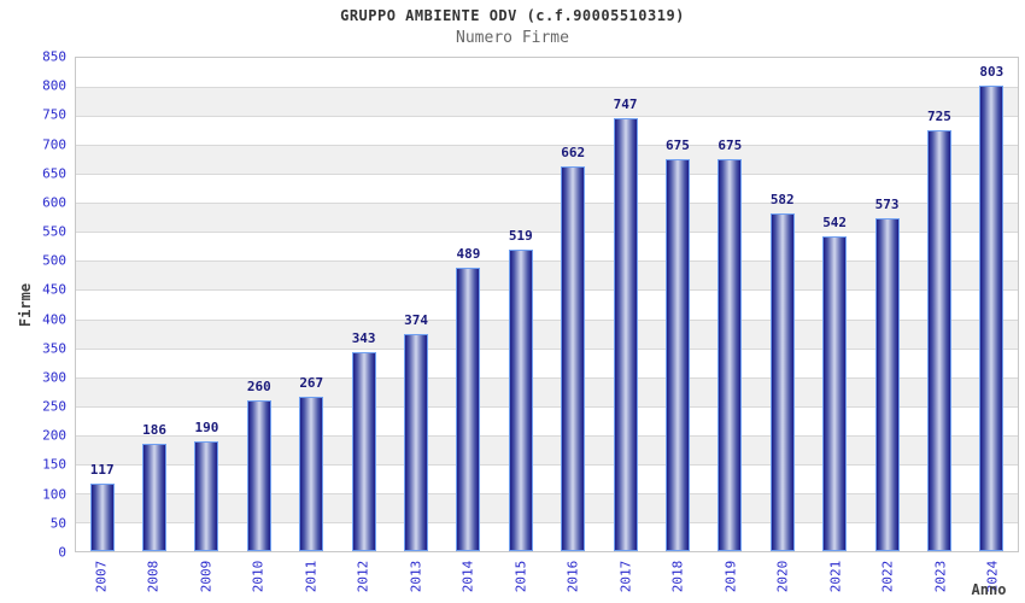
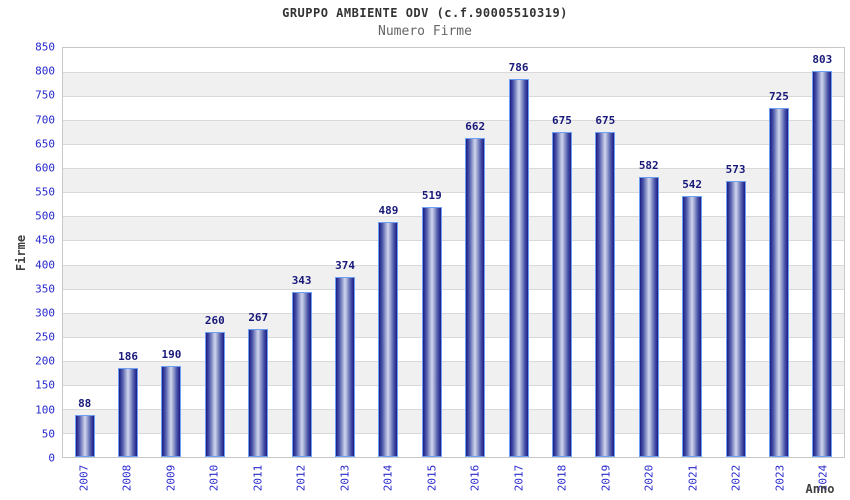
2007: 117 -> 88
2017: 747 -> 786
